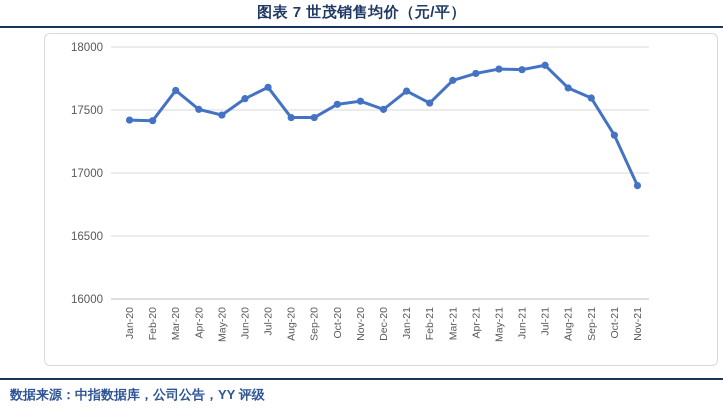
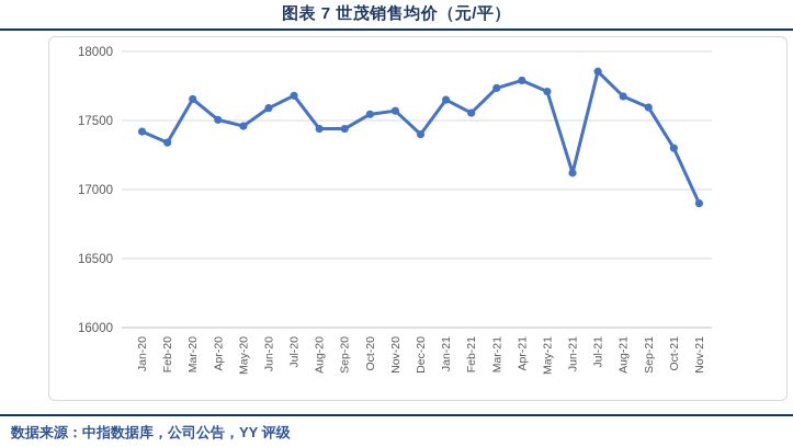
Feb-20: 17420 -> 17340
Dec-20: 17500 -> 17400
May-21: 17820 -> 17710
Jun-21: 17820 -> 17120
